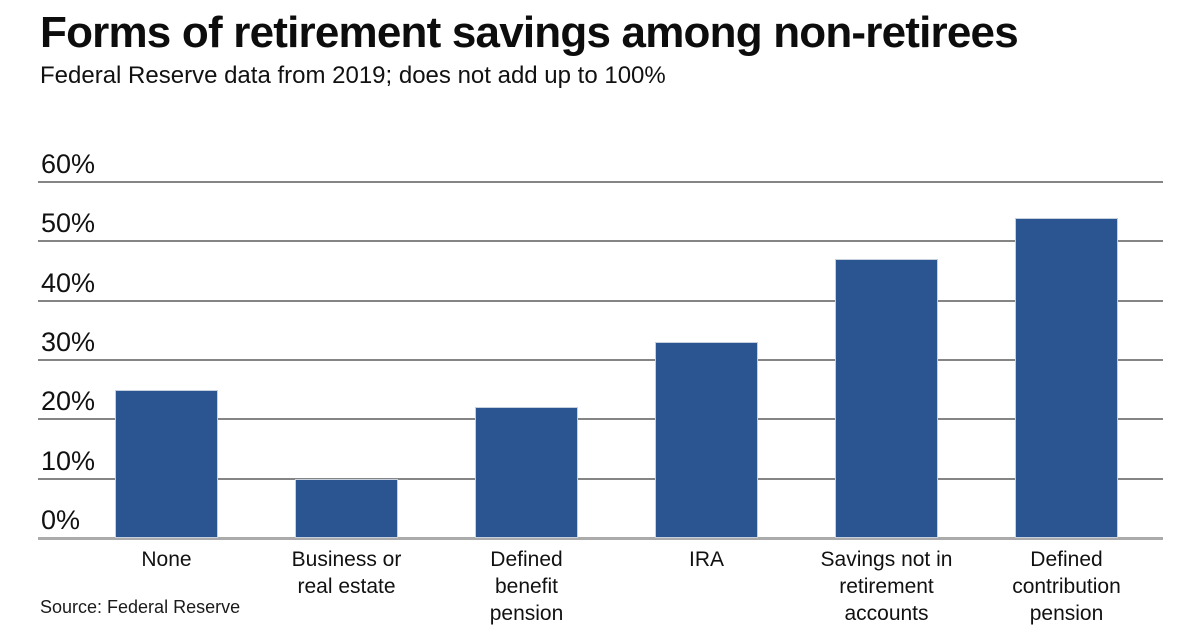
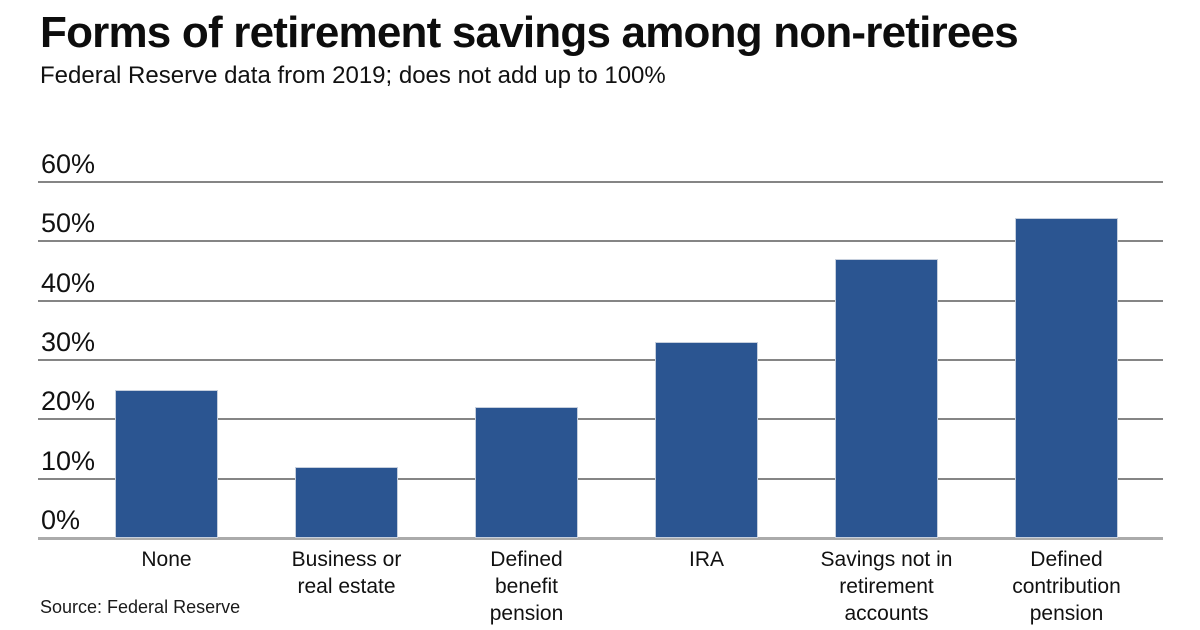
Business or real estate: 10% -> 12%
